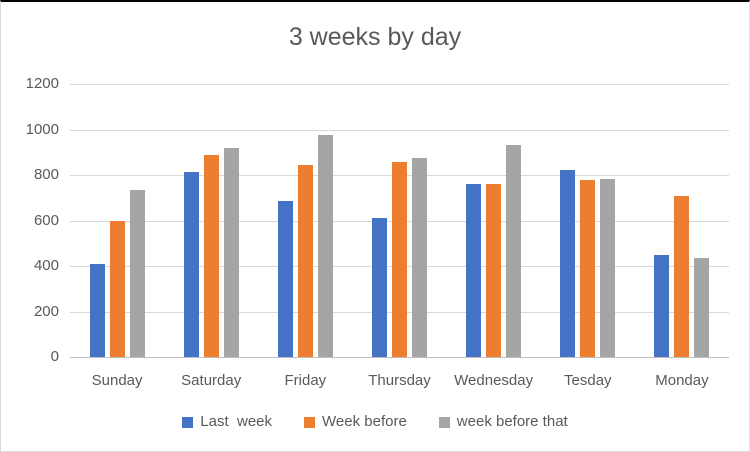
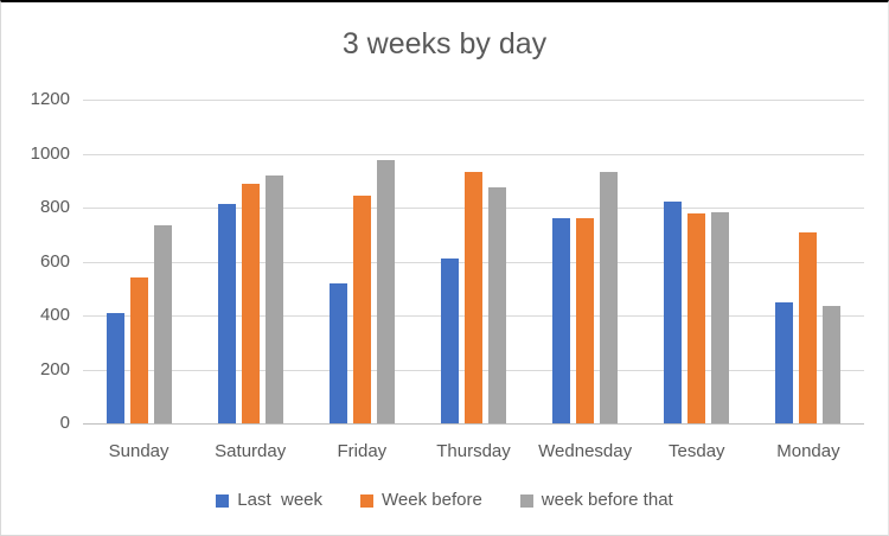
Week before/Sunday: 600 -> 540
Last week/Friday: 680 -> 520
Week before/Thursday: 860 -> 930
